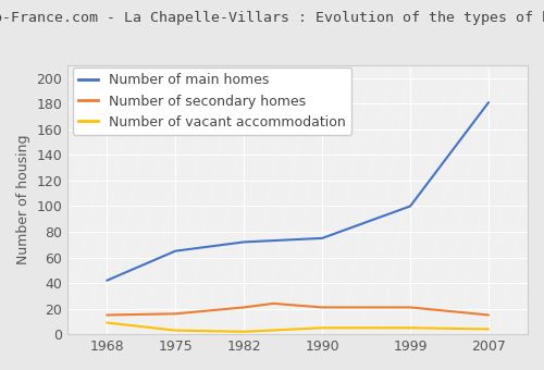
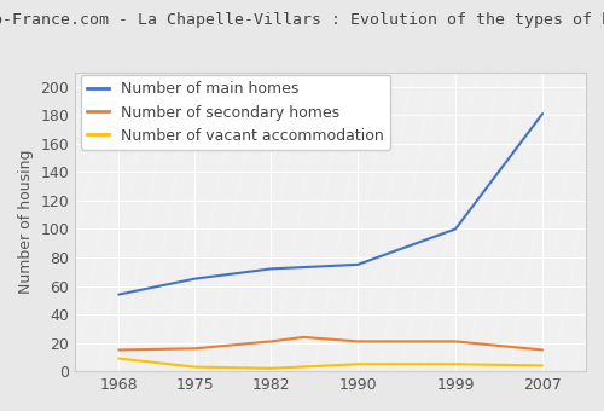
Number of main homes/1968: 42 -> 54
